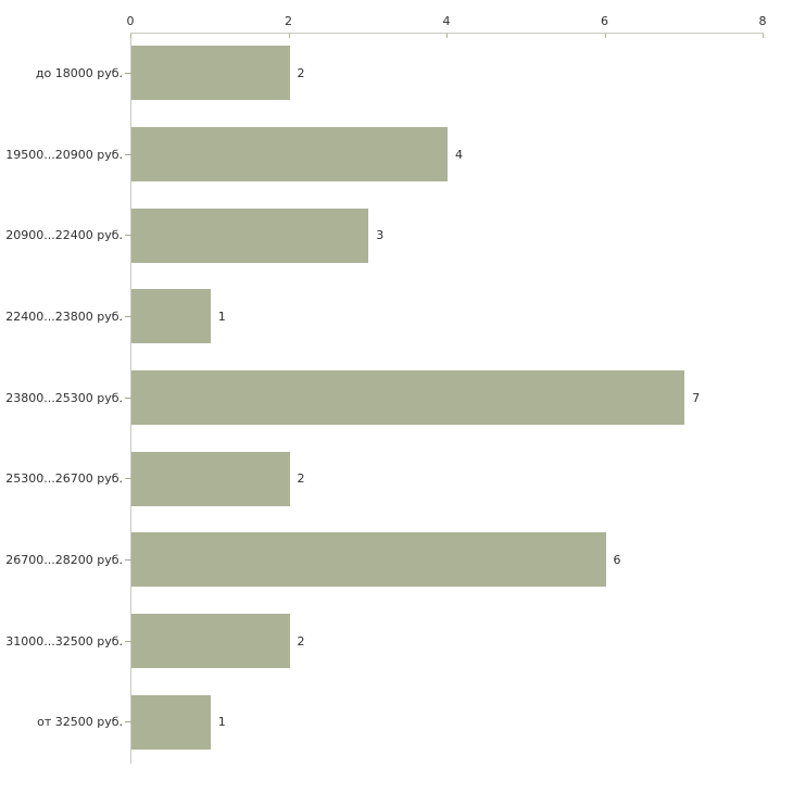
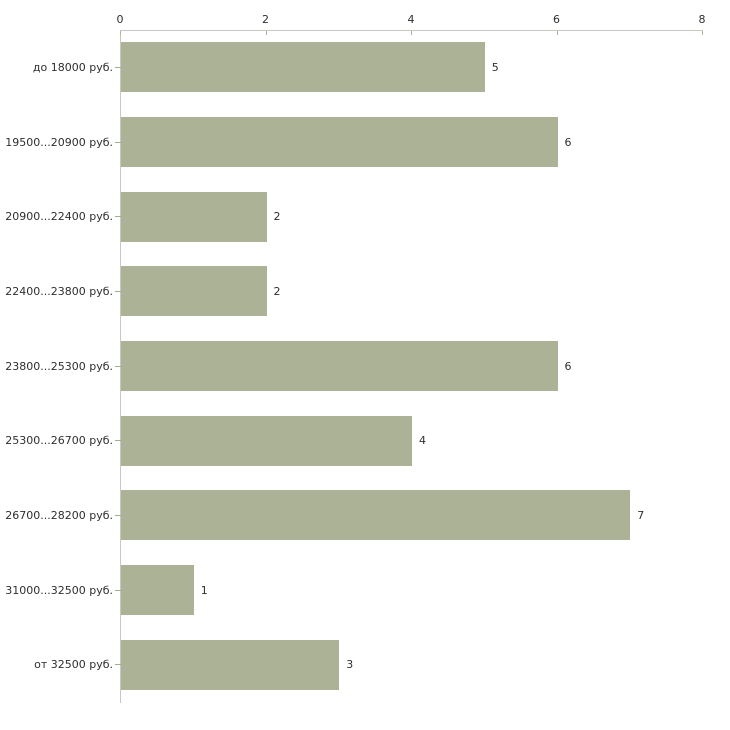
до 18000 руб.: 2 -> 5
19500...20900 руб.: 4 -> 6
20900...22400 руб.: 3 -> 2
22400...23800 руб.: 1 -> 2
23800...25300 руб.: 7 -> 6
25300...26700 руб.: 2 -> 4
26700...28200 руб.: 6 -> 7
31000...32500 руб.: 2 -> 1
от 32500 руб.: 1 -> 3
